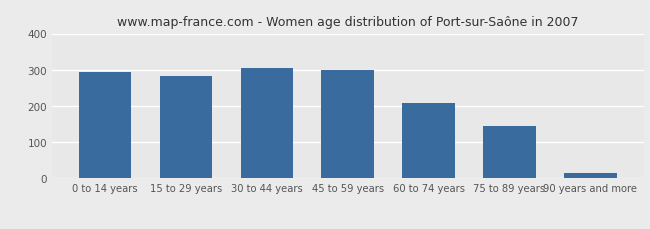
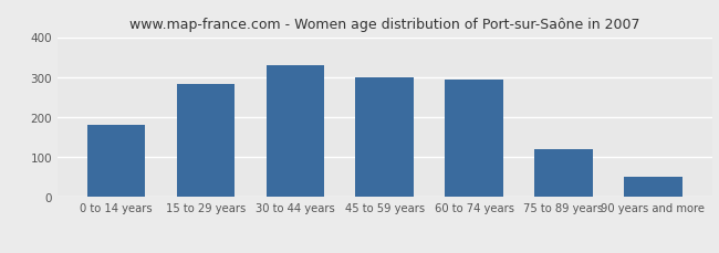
0 to 14 years: 293 -> 180
30 to 44 years: 304 -> 330
60 to 74 years: 209 -> 295
75 to 89 years: 145 -> 120
90 years and more: 16 -> 50
